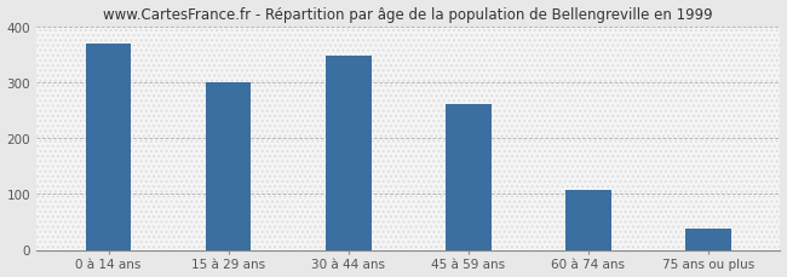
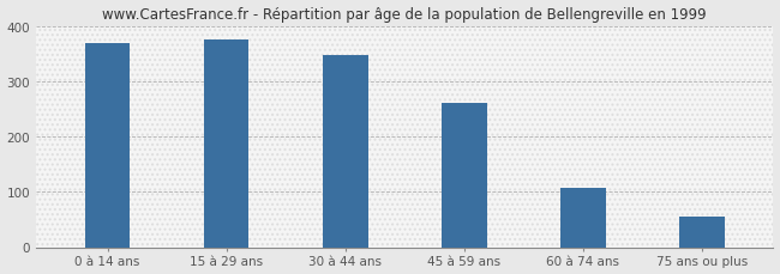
15 à 29 ans: 300 -> 375
75 ans ou plus: 38 -> 55
